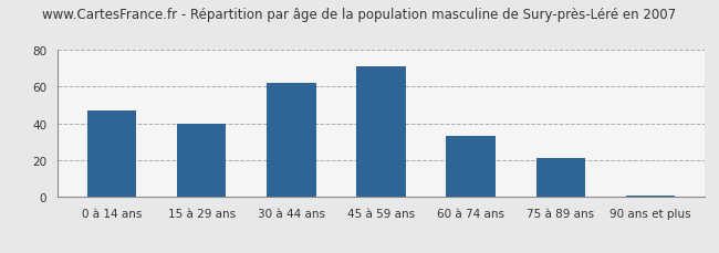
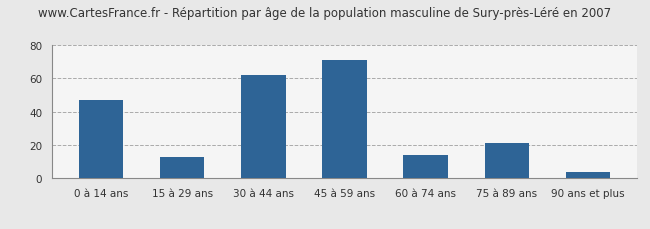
15 à 29 ans: 40 -> 13
60 à 74 ans: 33 -> 14
90 ans et plus: 1 -> 4
